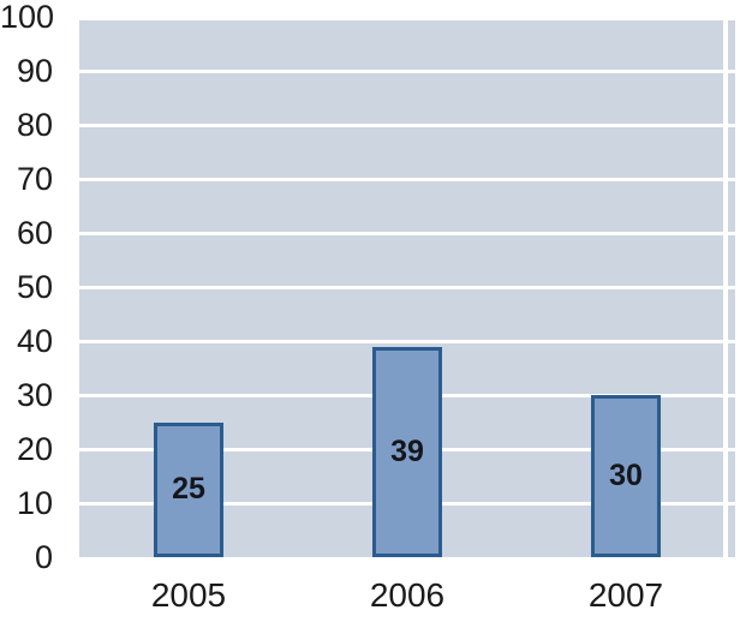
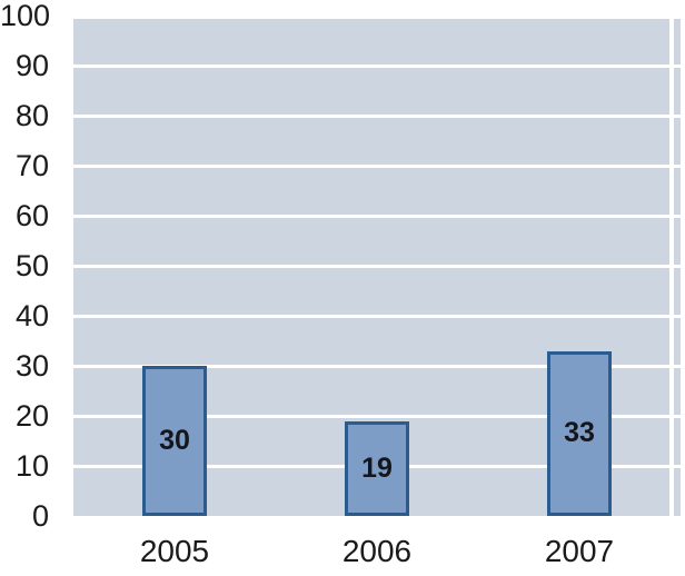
2005: 25 -> 30
2006: 39 -> 19
2007: 30 -> 33
